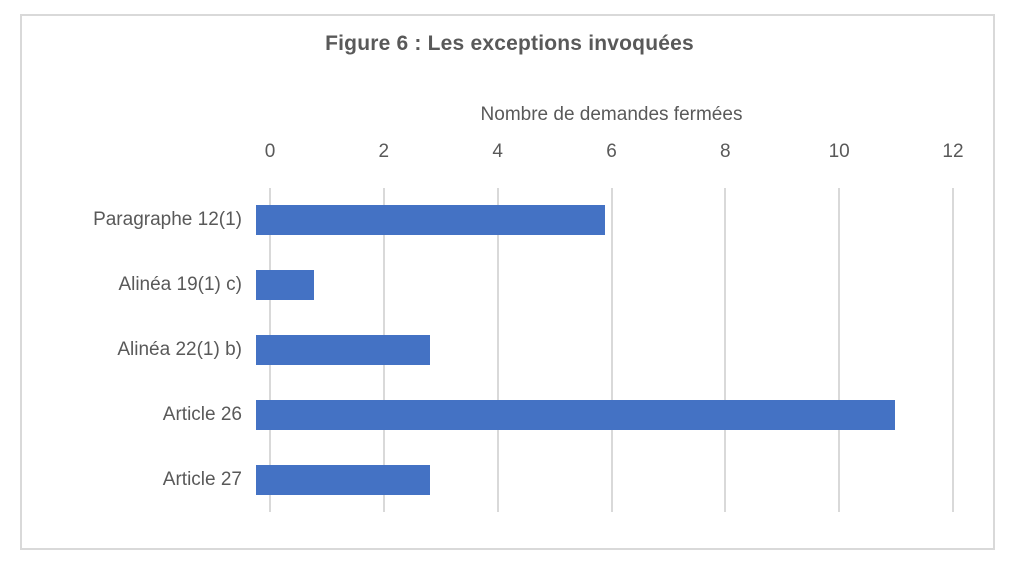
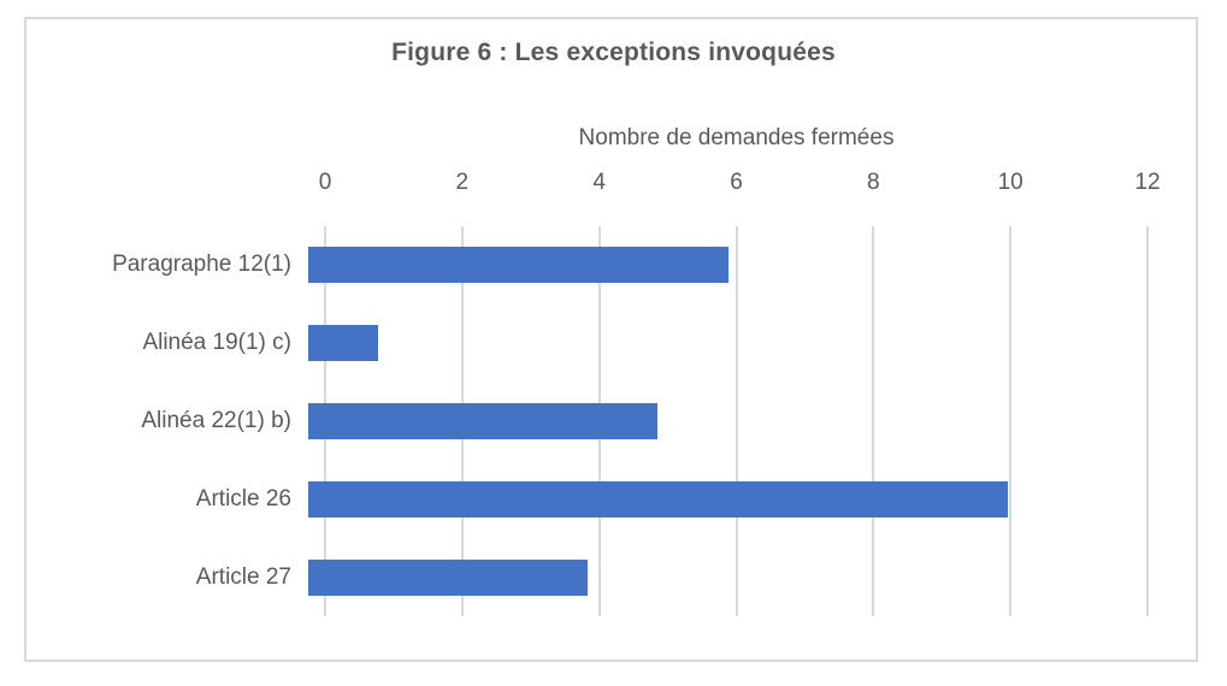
Alinéa 22(1) b): 3 -> 5
Article 26: 11 -> 10
Article 27: 3 -> 4
